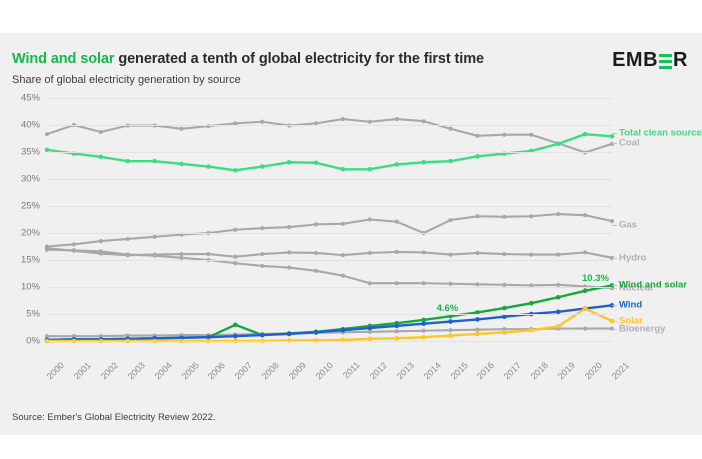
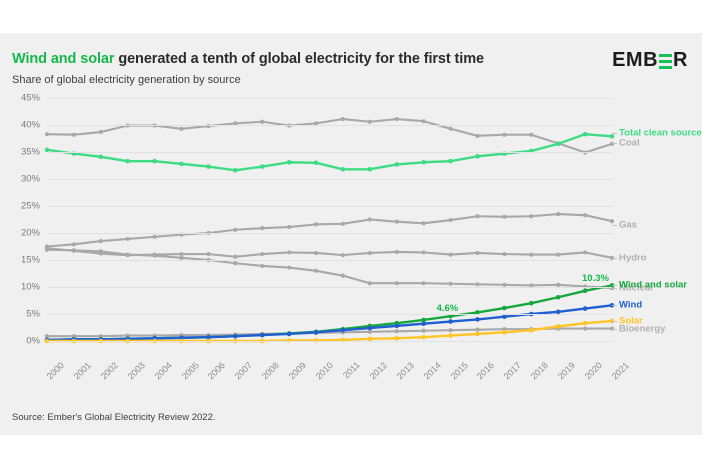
Coal/2001: 40% -> 38%
Wind and solar/2007: 3% -> 1%
Gas/2014: 20% -> 22%
Solar/2020: 6% -> 3%
